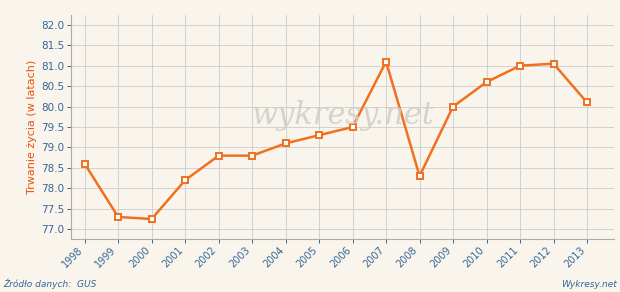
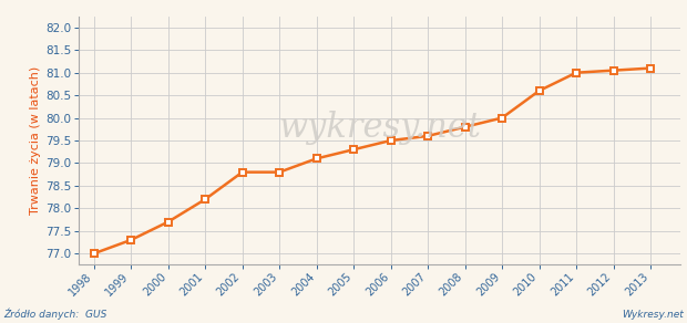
1998: 78.60 -> 77.00
2000: 77.25 -> 77.70
2007: 81.10 -> 79.60
2008: 78.30 -> 79.80
2013: 80.10 -> 81.10
